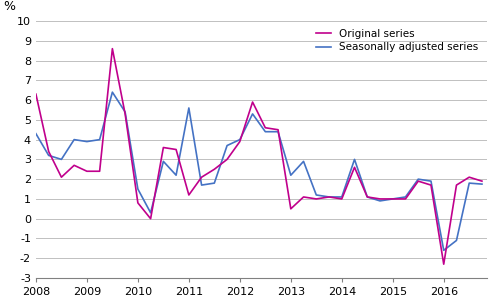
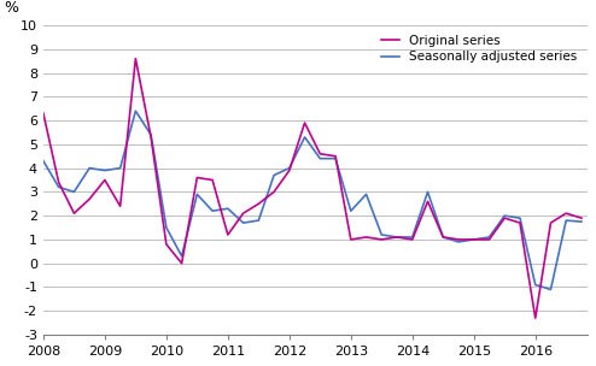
Original series/2009: 2.4 -> 3.5
Seasonally adjusted series/2011: 5.6 -> 2.3
Original series/2013: 0.5 -> 1.0
Seasonally adjusted series/2016: -1.6 -> -0.9
